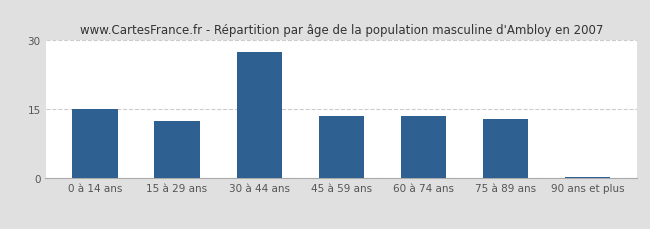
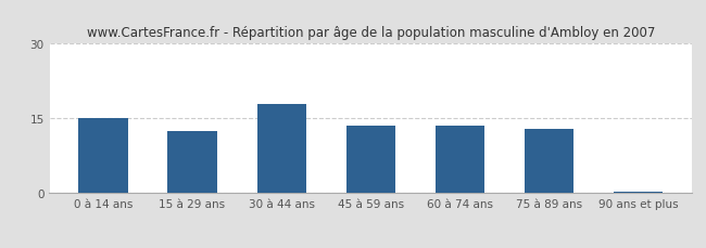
30 à 44 ans: 27.5 -> 18.0
